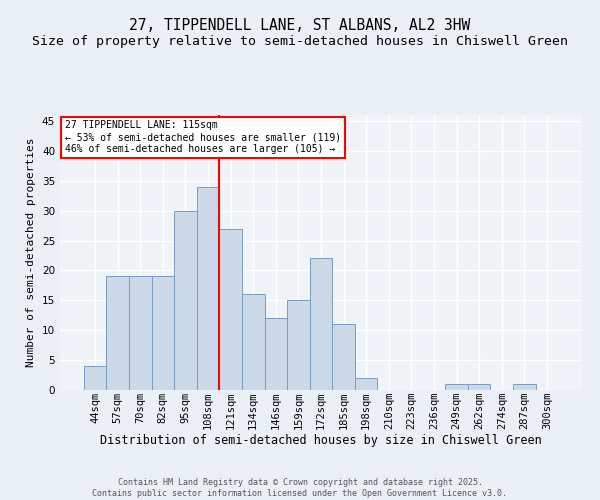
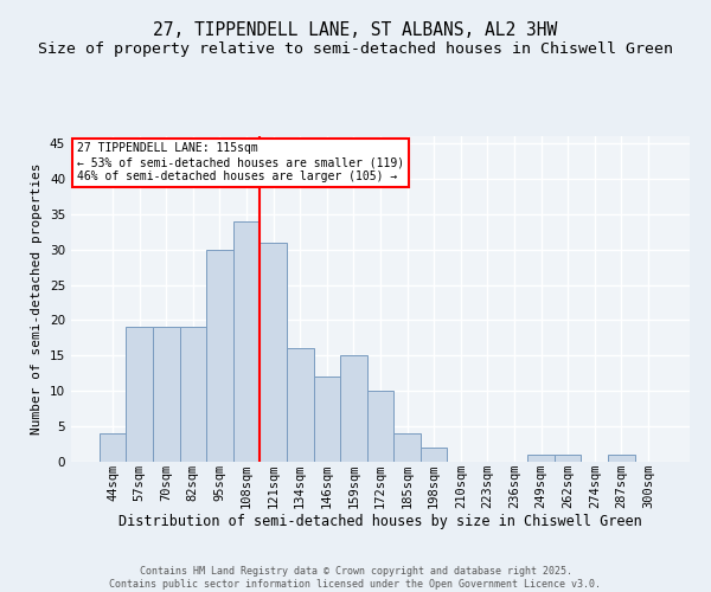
121sqm: 27 -> 31
172sqm: 22 -> 10
185sqm: 11 -> 4
